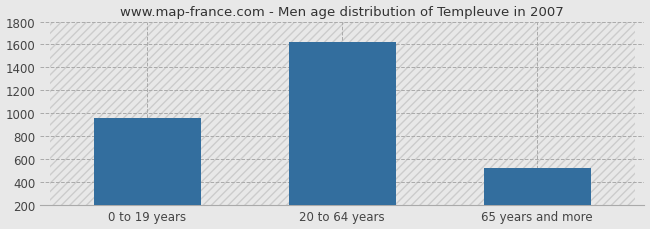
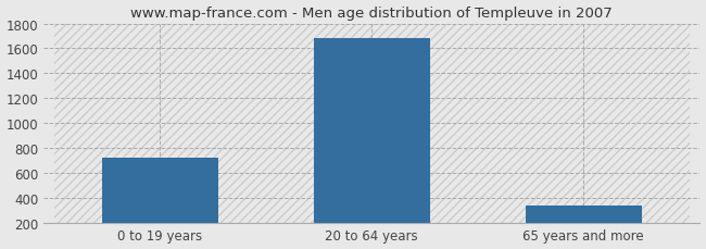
0 to 19 years: 960 -> 720
20 to 64 years: 1620 -> 1680
65 years and more: 520 -> 340
